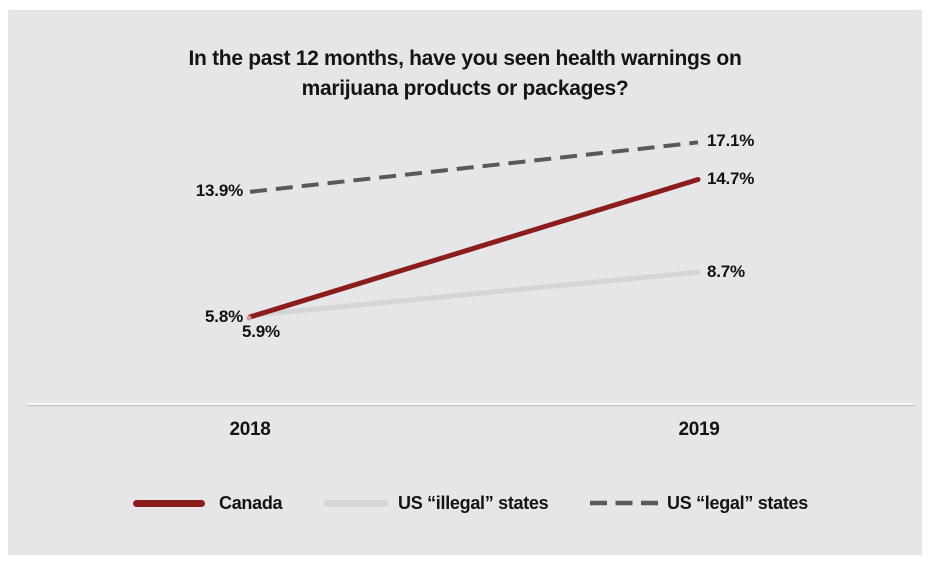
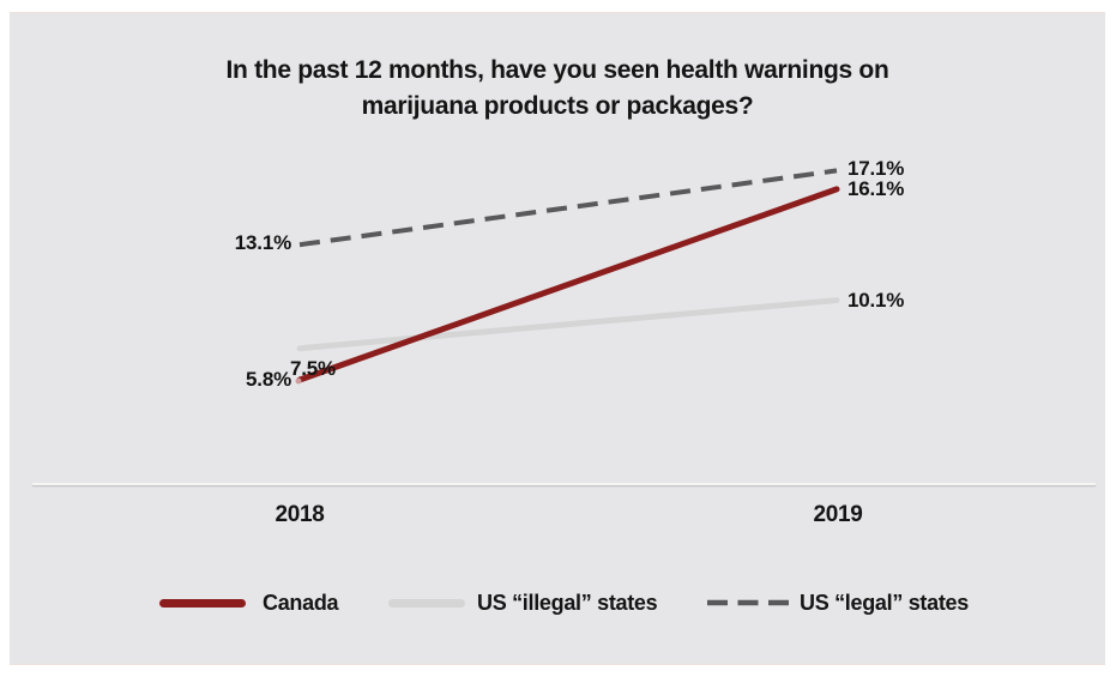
US “illegal” states/2018: 5.9% -> 7.5%
US “legal” states/2018: 13.9% -> 13.1%
Canada/2019: 14.7% -> 16.1%
US “illegal” states/2019: 8.7% -> 10.1%
